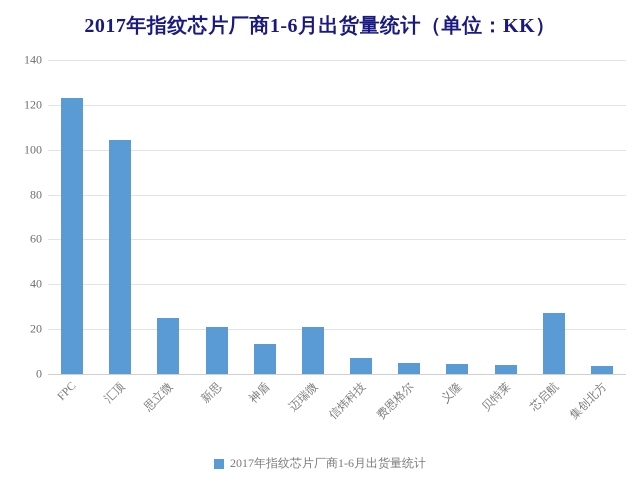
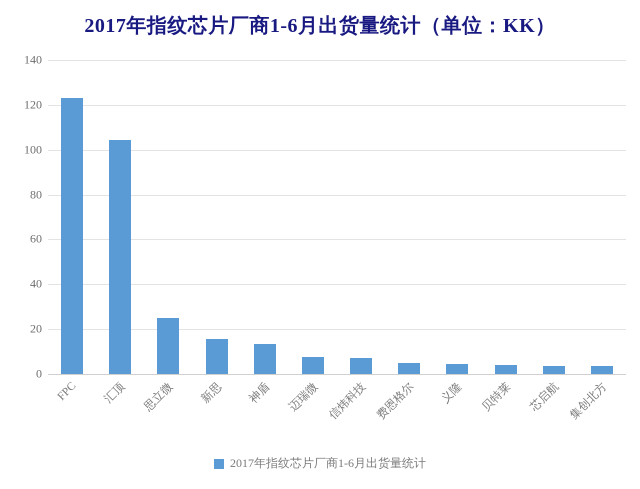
新思: 21 -> 16
迈瑞微: 21 -> 8
芯启航: 27 -> 4
